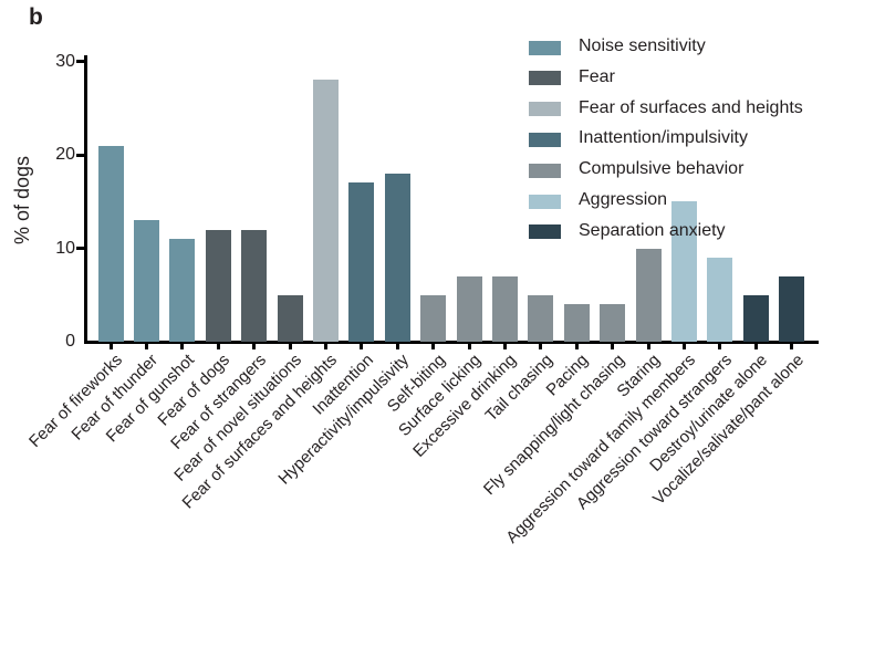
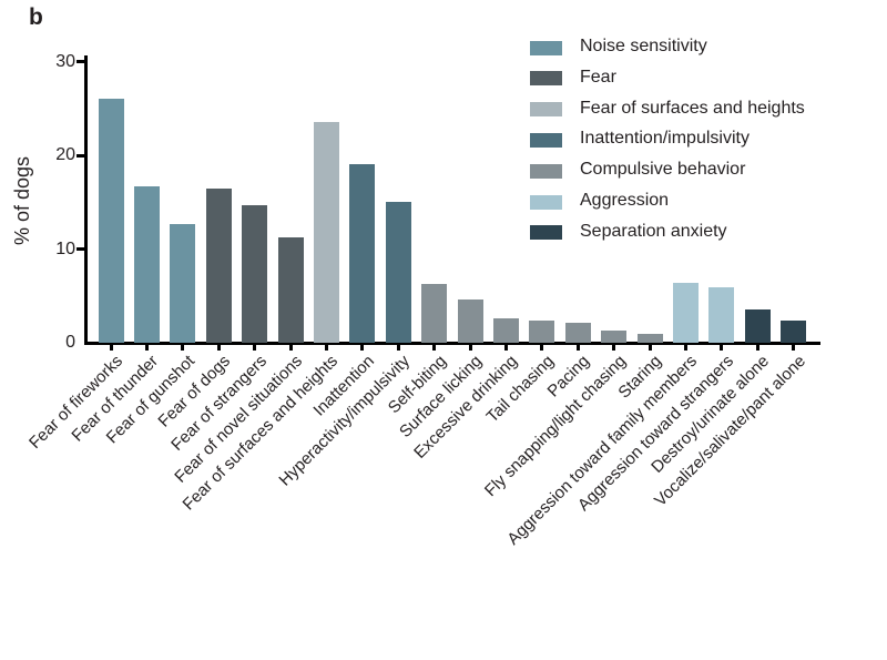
Fear of fireworks: 21 -> 26
Fear of thunder: 13 -> 17
Fear of gunshot: 11 -> 13
Fear of dogs: 12 -> 16
Fear of strangers: 12 -> 15
Fear of novel situations: 5 -> 11
Fear of surfaces and heights: 28 -> 24
Inattention: 17 -> 19
Hyperactivity/impulsivity: 18 -> 15
Self-biting: 5 -> 6
Surface licking: 7 -> 5
Excessive drinking: 7 -> 3
Tail chasing: 5 -> 2
Pacing: 4 -> 2
Fly snapping/light chasing: 4 -> 1
Staring: 10 -> 1
Aggression toward family members: 15 -> 6
Aggression toward strangers: 9 -> 6
Destroy/urinate alone: 5 -> 4
Vocalize/salivate/pant alone: 7 -> 2
